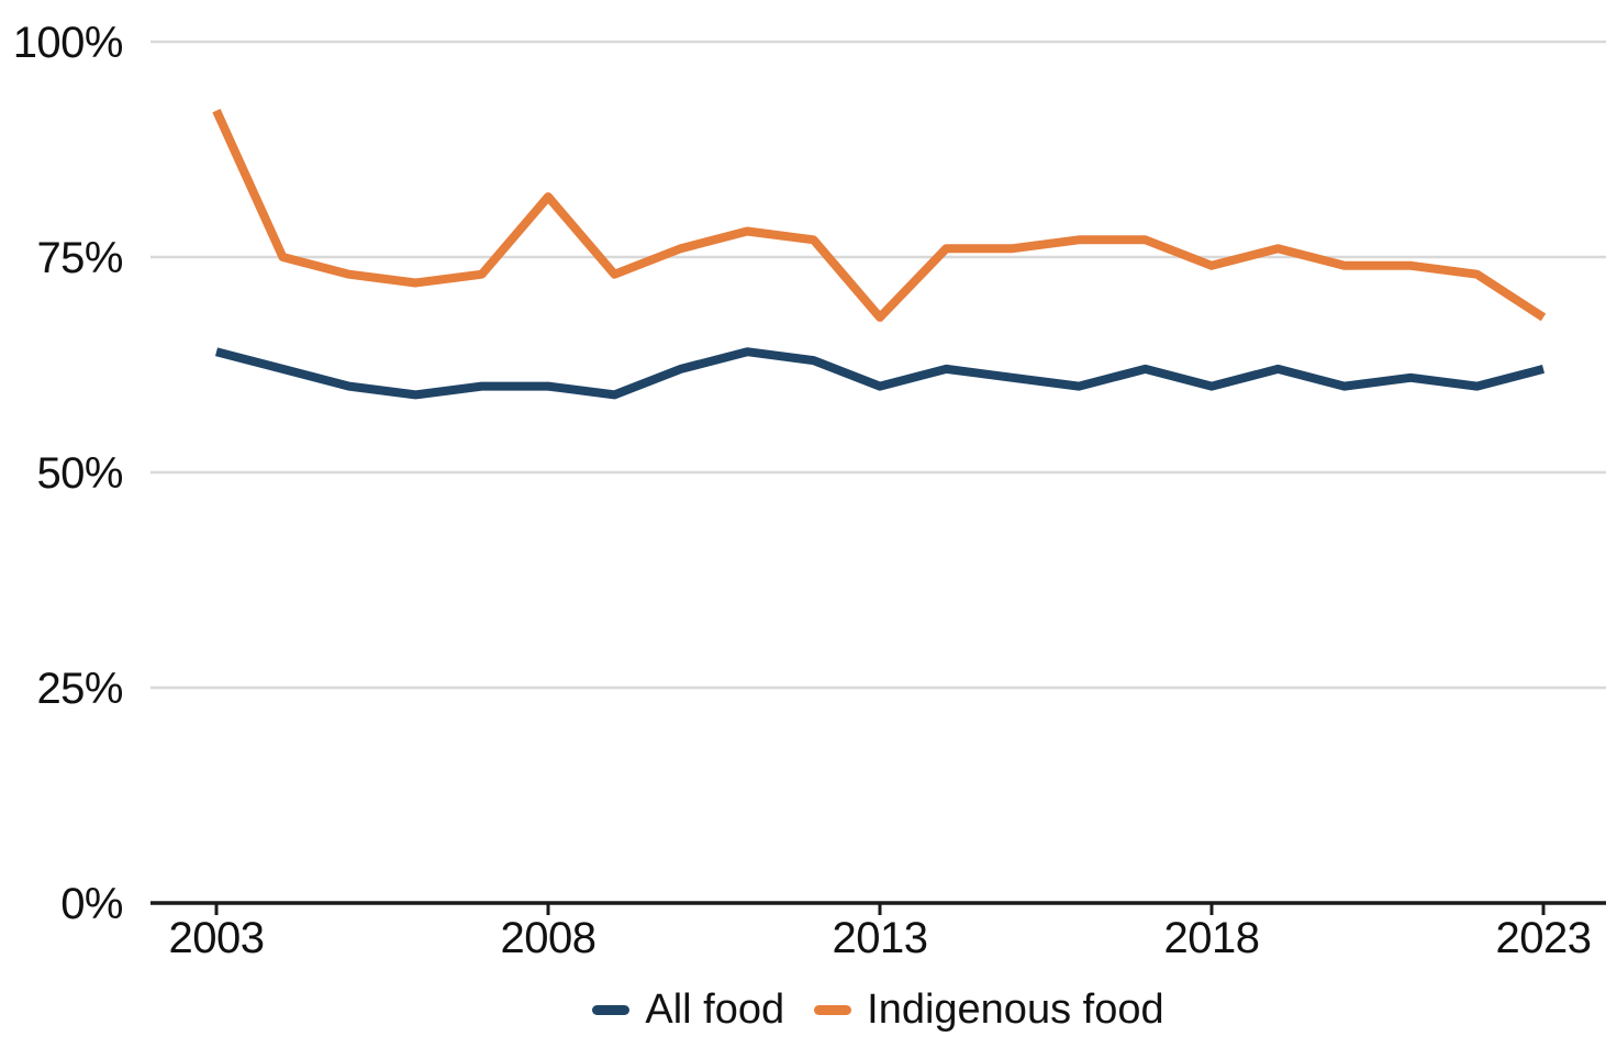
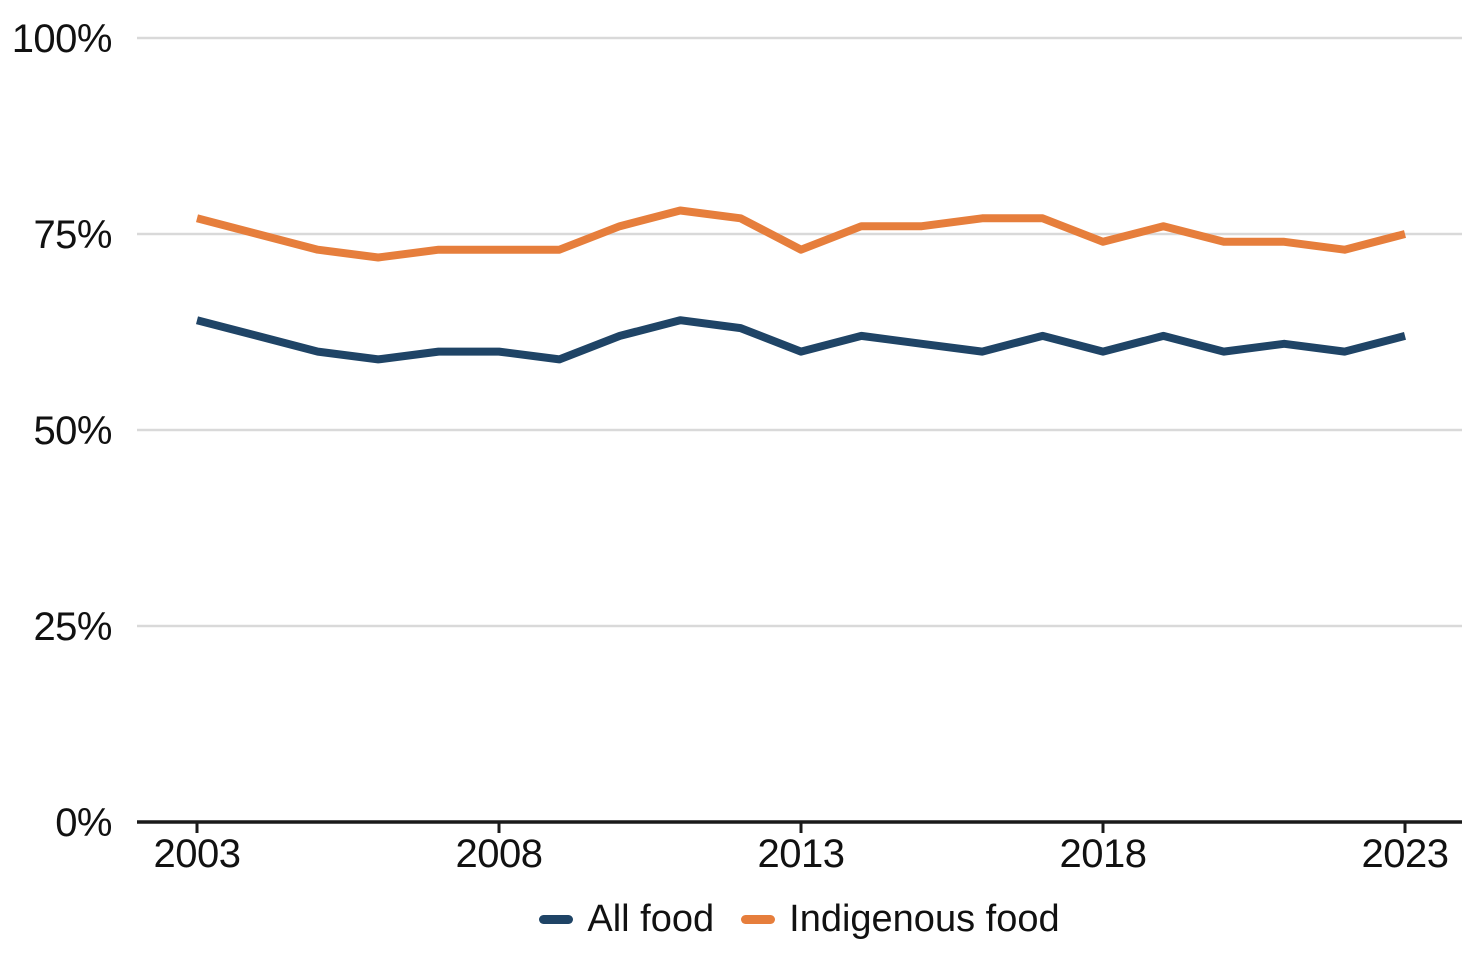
Indigenous food/2003: 92% -> 77%
Indigenous food/2008: 82% -> 73%
Indigenous food/2013: 68% -> 73%
Indigenous food/2023: 68% -> 75%
